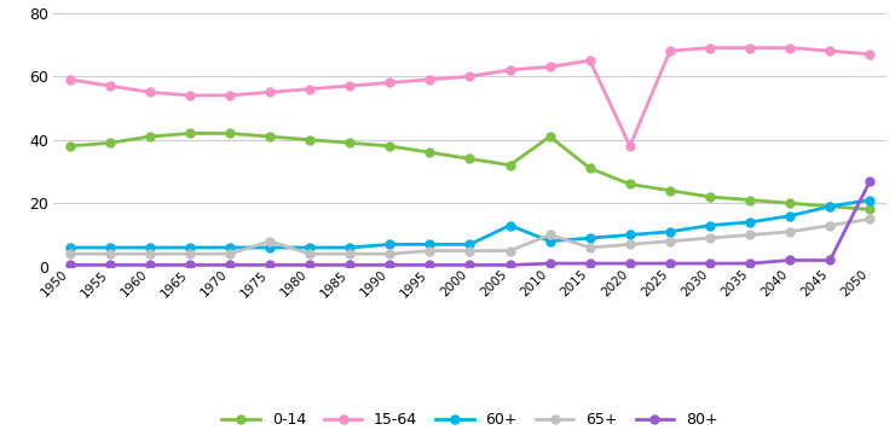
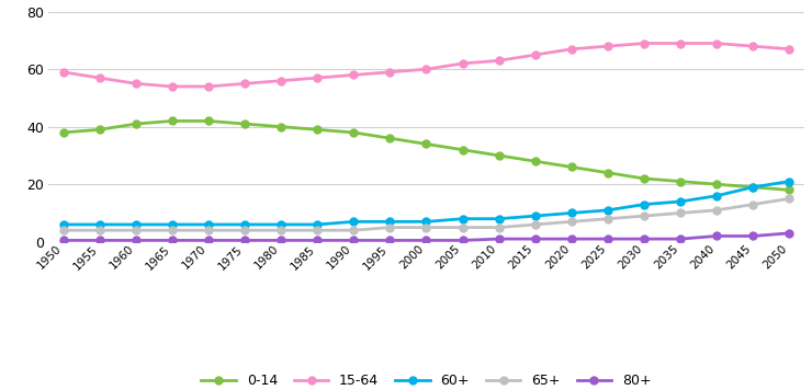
65+/1975: 8 -> 4
60+/2005: 13 -> 8
0-14/2010: 41 -> 30
65+/2010: 10 -> 5
0-14/2015: 31 -> 28
15-64/2020: 38 -> 67
80+/2050: 27.0 -> 3.0
